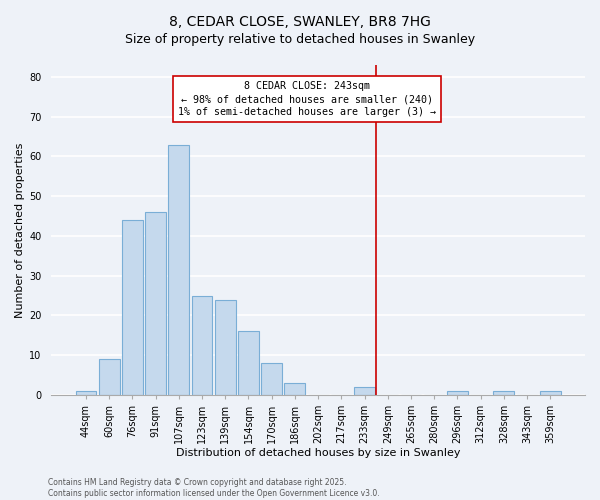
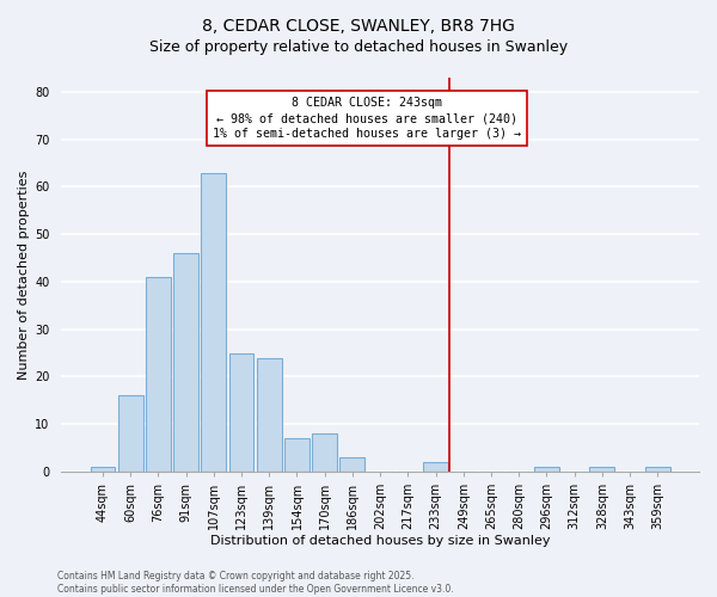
60sqm: 9 -> 16
76sqm: 44 -> 41
154sqm: 16 -> 7
